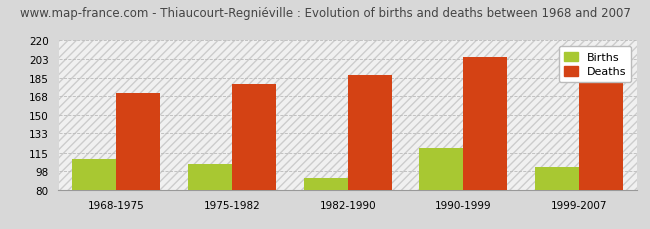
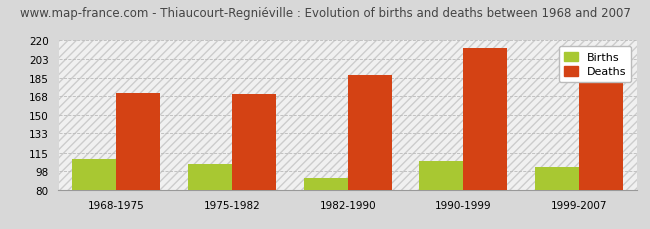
Deaths/1975-1982: 179 -> 170
Births/1990-1999: 119 -> 107
Deaths/1990-1999: 204 -> 213
